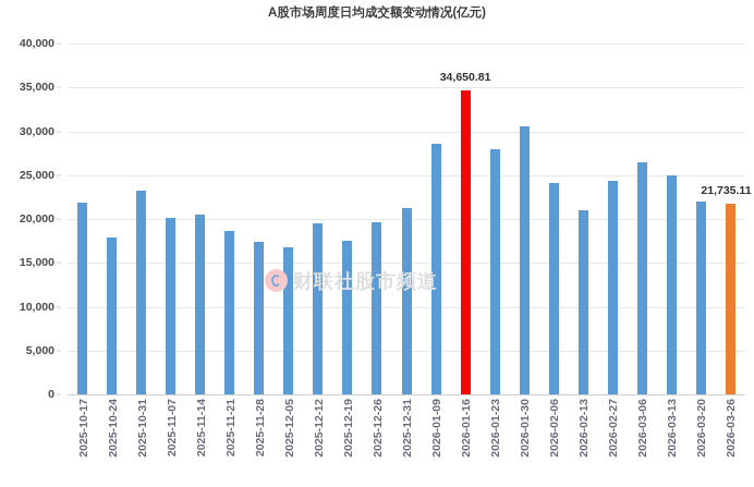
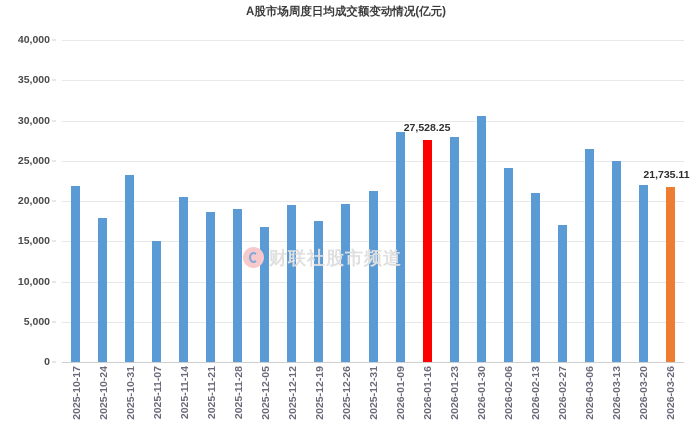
2025-11-07: 20000 -> 15000
2025-11-28: 17000 -> 19000
2026-01-16: 34,650.81 -> 27,528.25
2026-02-27: 24000 -> 17000
